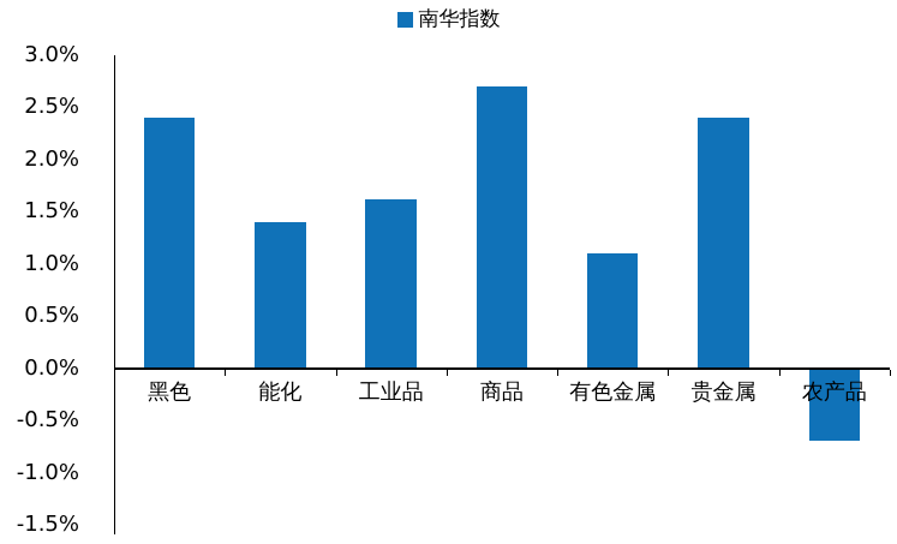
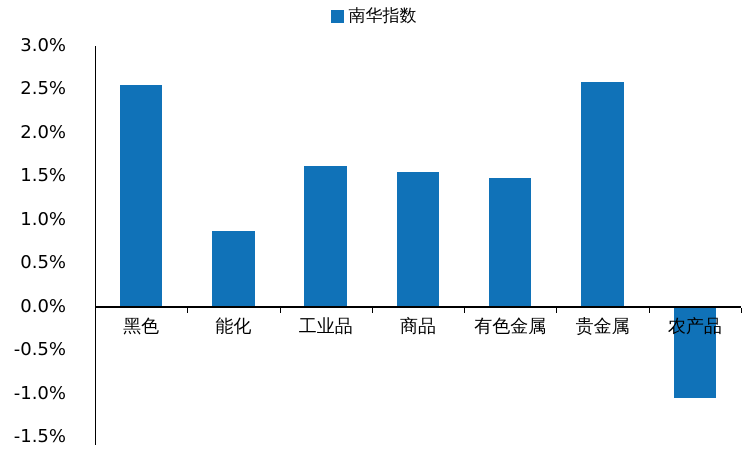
黑色: 2.4% -> 2.5%
能化: 1.4% -> 0.9%
商品: 2.7% -> 1.6%
有色金属: 1.1% -> 1.5%
贵金属: 2.4% -> 2.6%
农产品: -0.7% -> -1.1%
